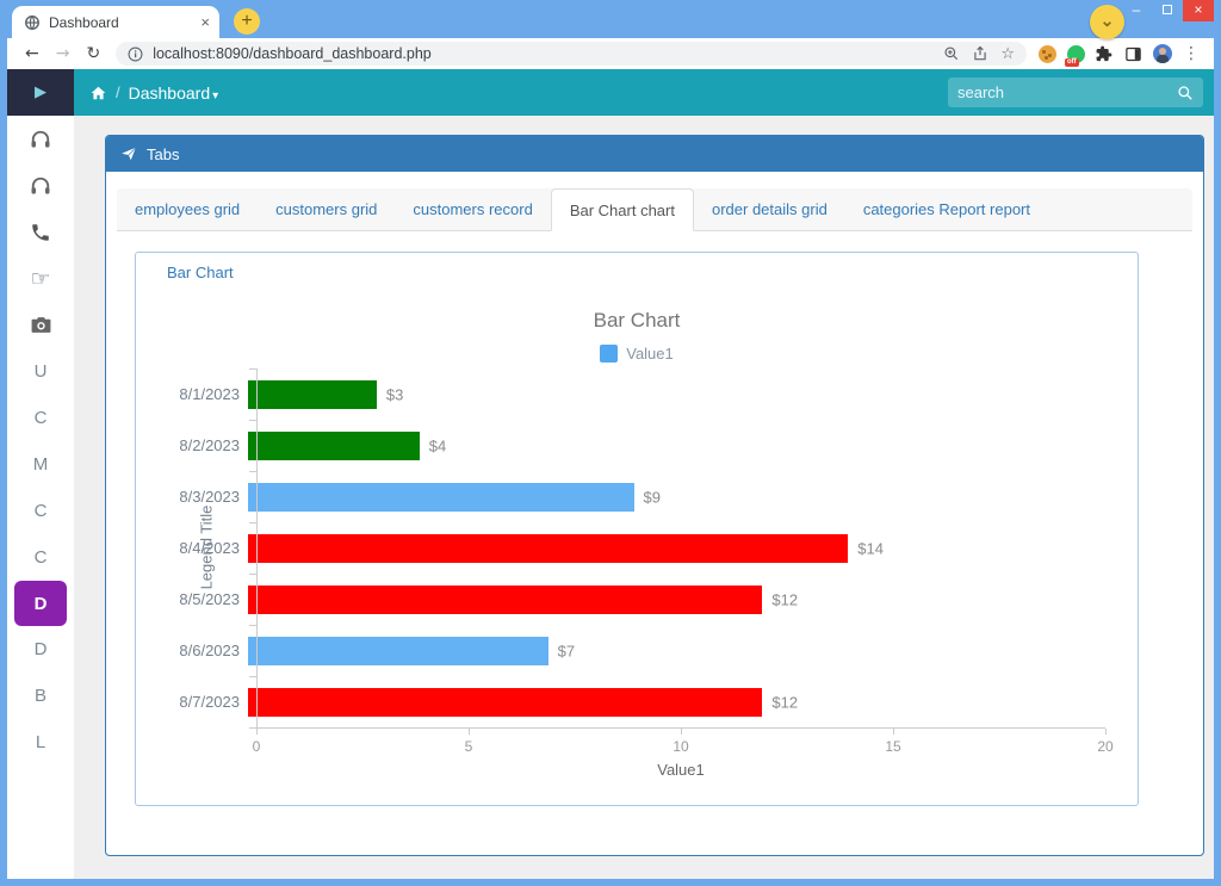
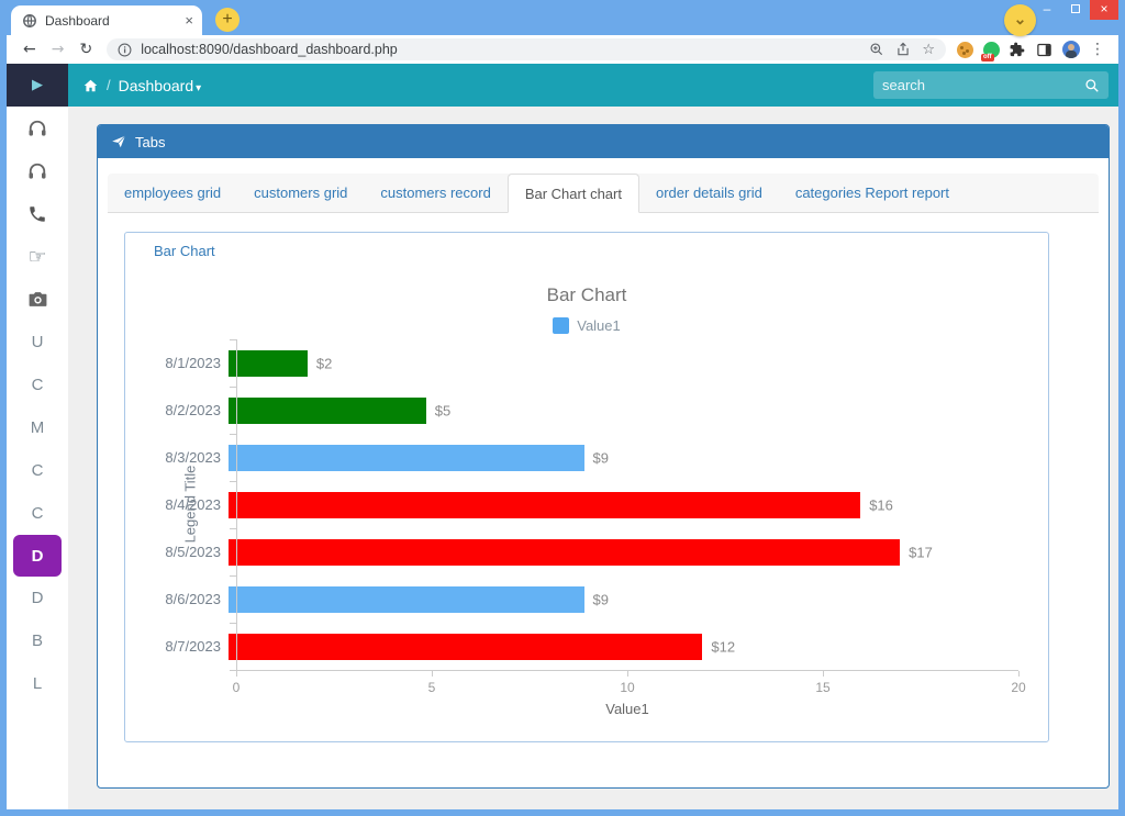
8/1/2023: $3 -> $2
8/2/2023: $4 -> $5
8/4/2023: $14 -> $16
8/5/2023: $12 -> $17
8/6/2023: $7 -> $9
